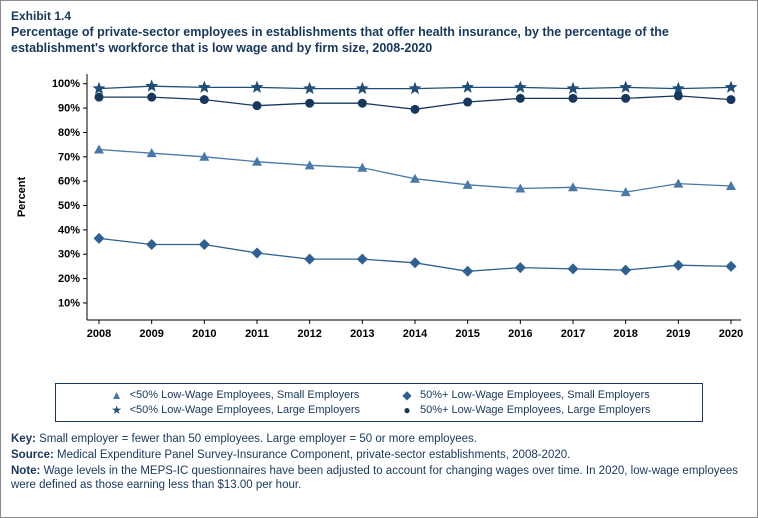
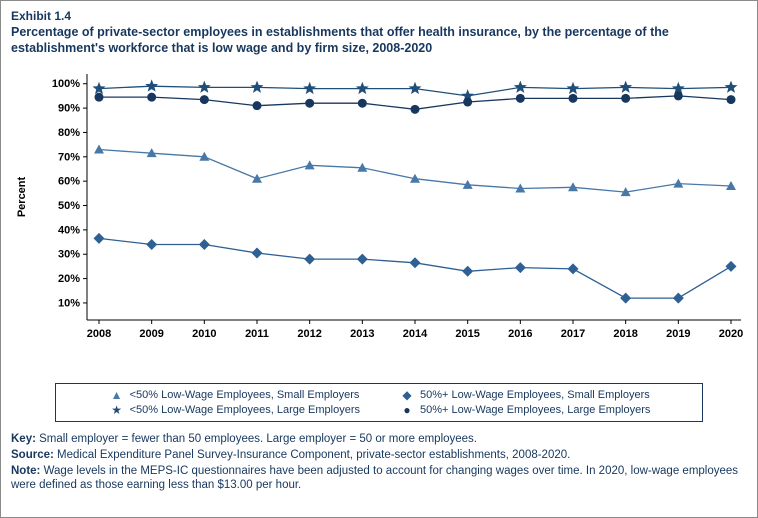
<50% Low-Wage Employees, Small Employers/2011: 68% -> 61%
<50% Low-Wage Employees, Large Employers/2015: 98% -> 95%
50%+ Low-Wage Employees, Small Employers/2018: 24% -> 12%
50%+ Low-Wage Employees, Small Employers/2019: 26% -> 12%
